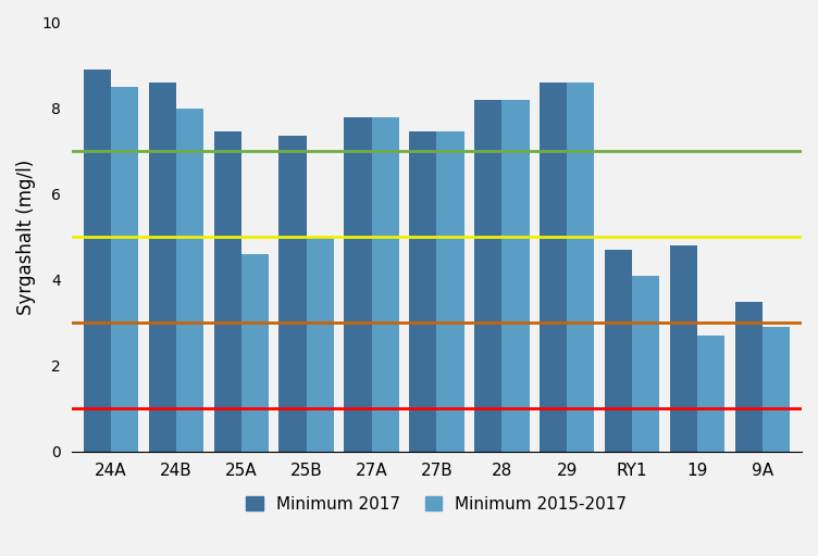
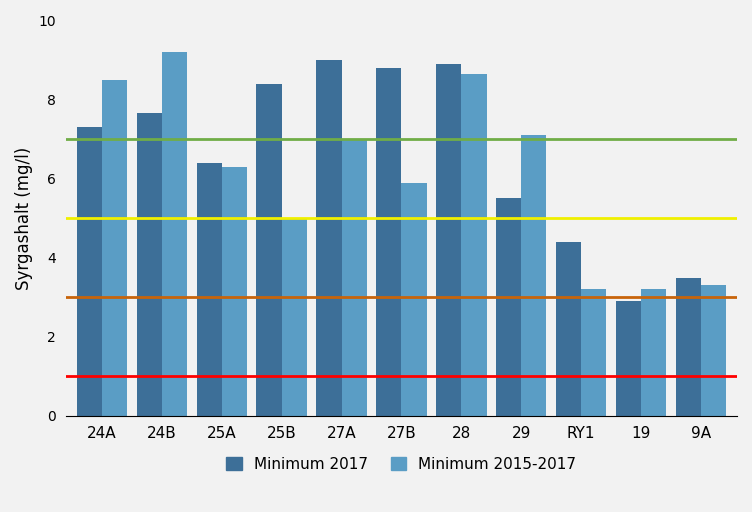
Minimum 2017/24A: 8.90 -> 7.30
Minimum 2017/24B: 8.60 -> 7.65
Minimum 2015-2017/24B: 8.00 -> 9.20
Minimum 2017/25A: 7.45 -> 6.40
Minimum 2015-2017/25A: 4.60 -> 6.30
Minimum 2017/25B: 7.35 -> 8.40
Minimum 2017/27A: 7.80 -> 9.00
Minimum 2015-2017/27A: 7.80 -> 7.00
Minimum 2017/27B: 7.45 -> 8.80
Minimum 2015-2017/27B: 7.45 -> 5.90
Minimum 2017/28: 8.20 -> 8.90
Minimum 2015-2017/28: 8.20 -> 8.65
Minimum 2017/29: 8.60 -> 5.50
Minimum 2015-2017/29: 8.60 -> 7.10
Minimum 2017/RY1: 4.70 -> 4.40
Minimum 2015-2017/RY1: 4.10 -> 3.20
Minimum 2017/19: 4.80 -> 2.90
Minimum 2015-2017/19: 2.70 -> 3.20
Minimum 2015-2017/9A: 2.90 -> 3.30
